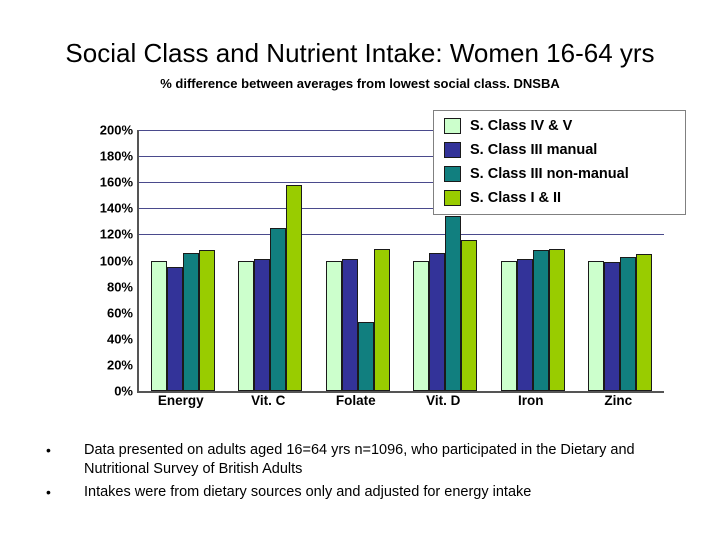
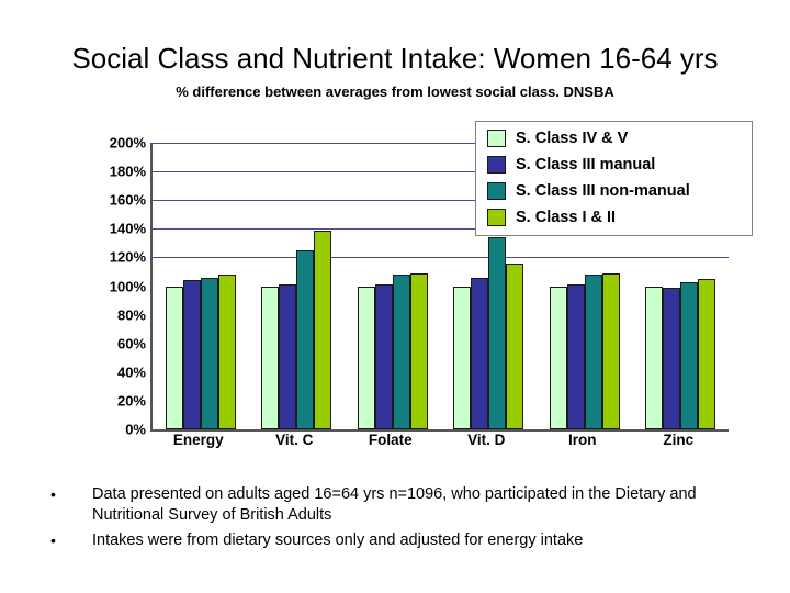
S. Class III manual/Energy: 95% -> 104%
S. Class I & II/Vit. C: 158% -> 139%
S. Class III non-manual/Folate: 53% -> 108%
